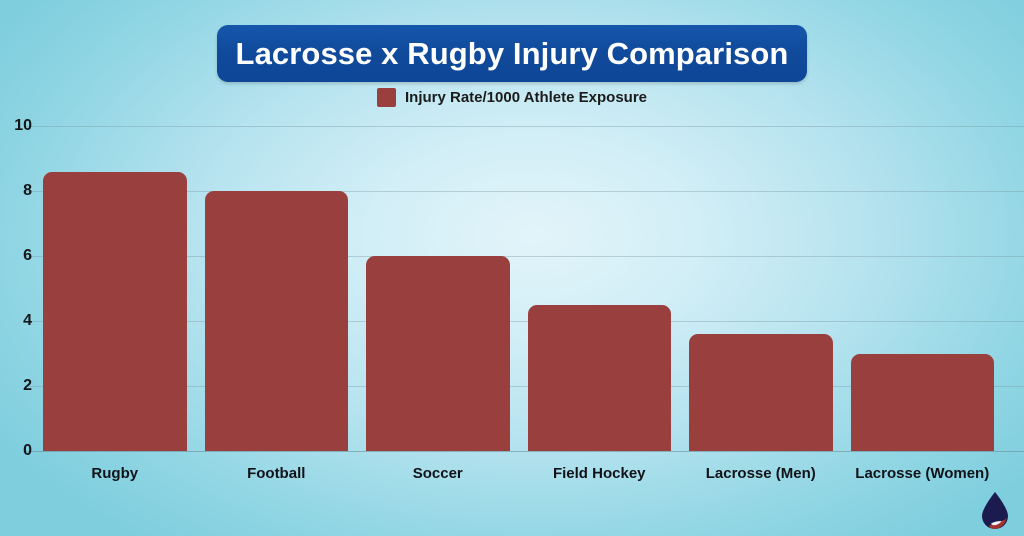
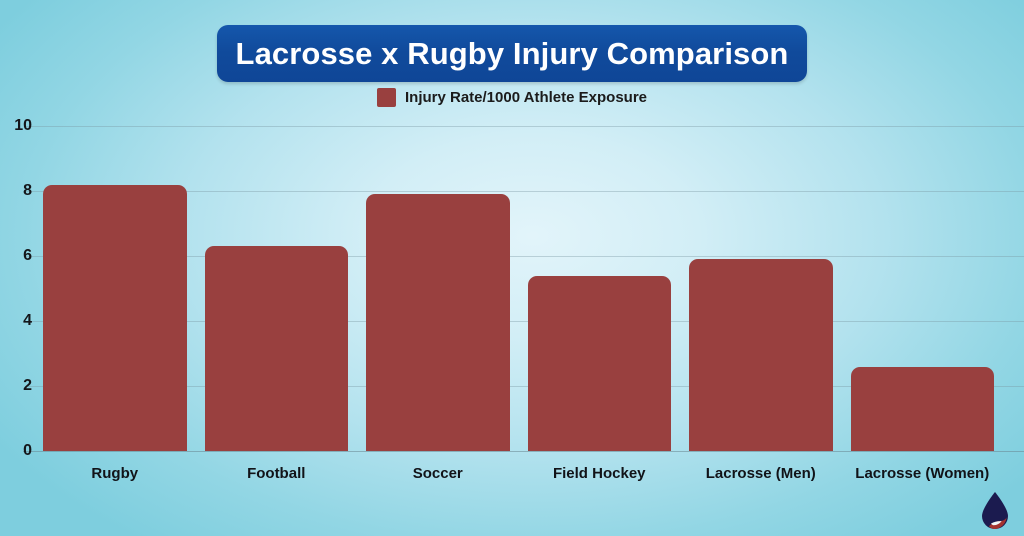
Rugby: 8.6 -> 8.2
Football: 8.0 -> 6.3
Soccer: 6.0 -> 7.9
Field Hockey: 4.5 -> 5.4
Lacrosse (Men): 3.6 -> 5.9
Lacrosse (Women): 3.0 -> 2.6
